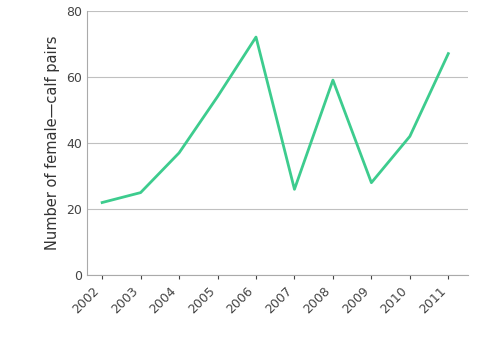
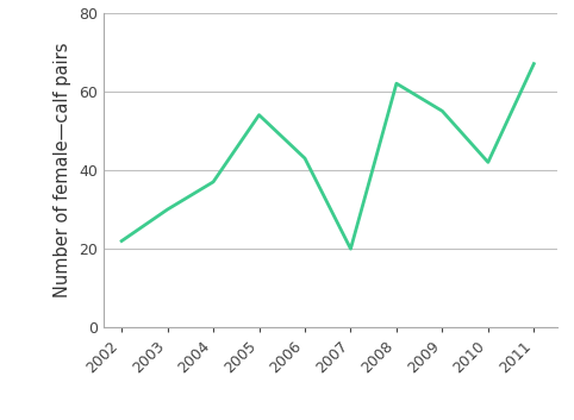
2003: 25 -> 30
2006: 72 -> 43
2007: 26 -> 20
2008: 59 -> 62
2009: 28 -> 55
